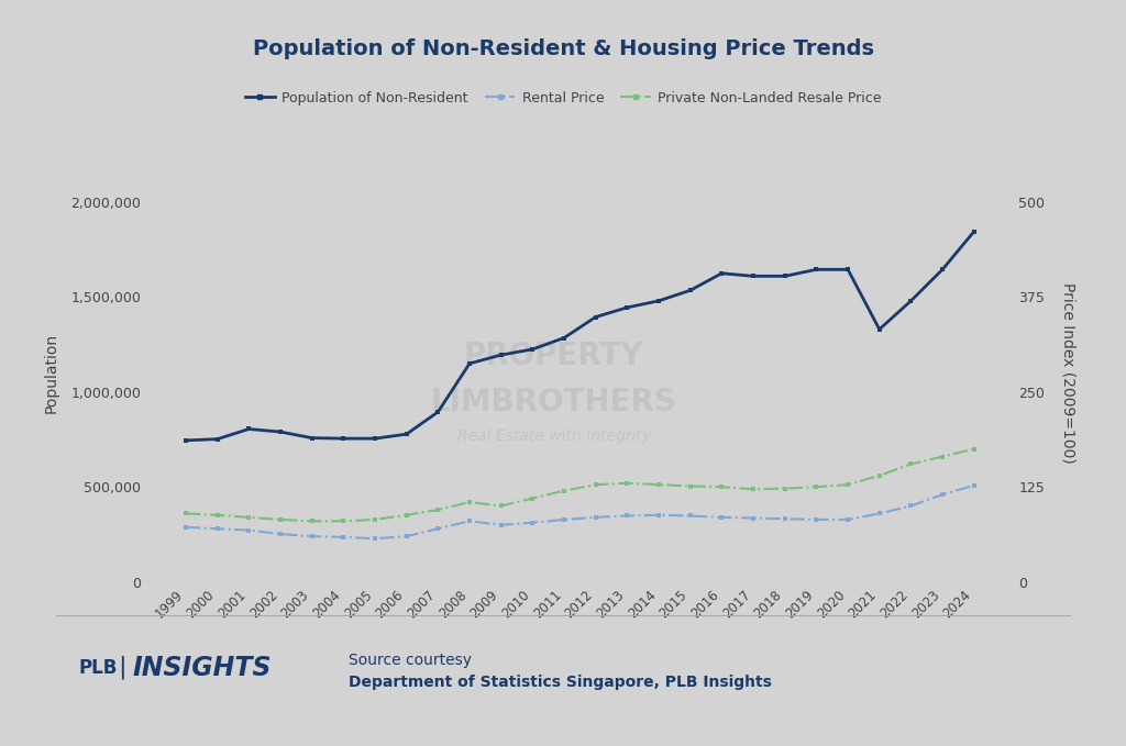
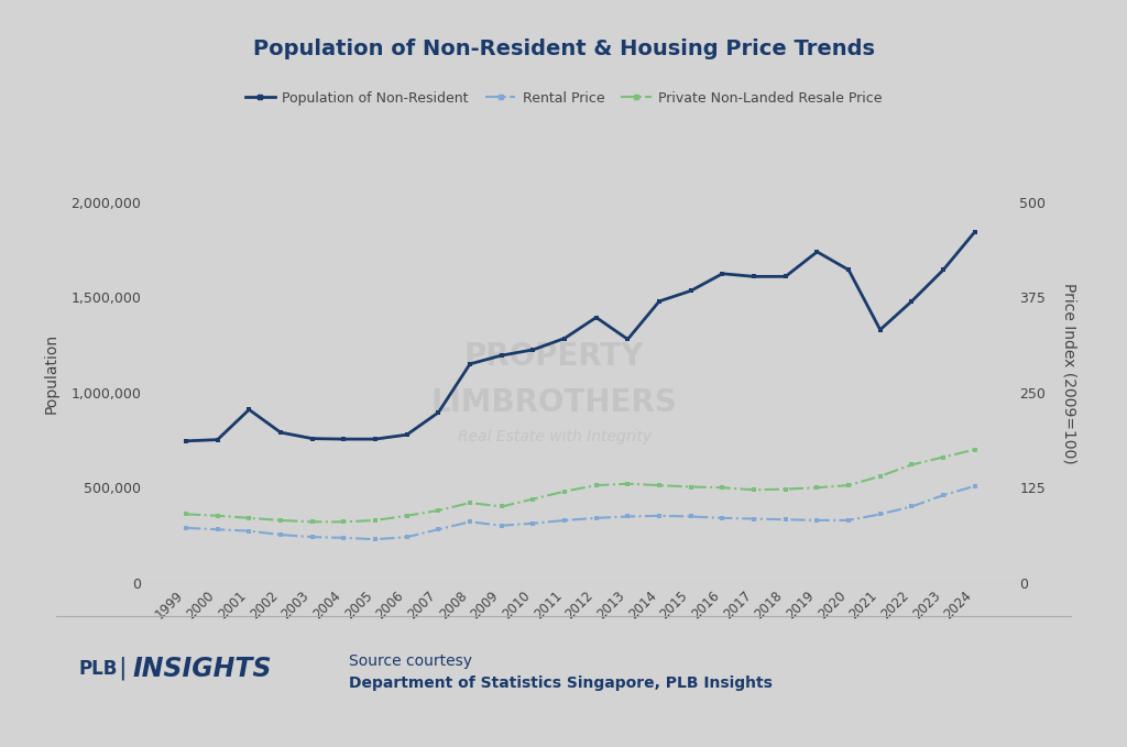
Population of Non-Resident/2001: 800,000 -> 910,000
Population of Non-Resident/2013: 1,440,000 -> 1,280,000
Population of Non-Resident/2019: 1,640,000 -> 1,740,000
